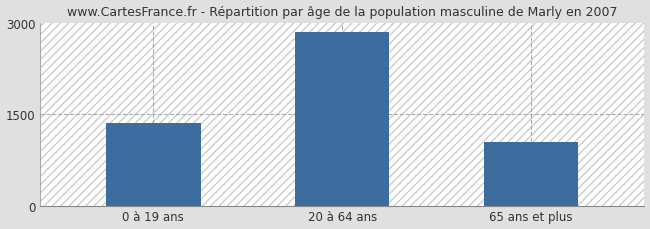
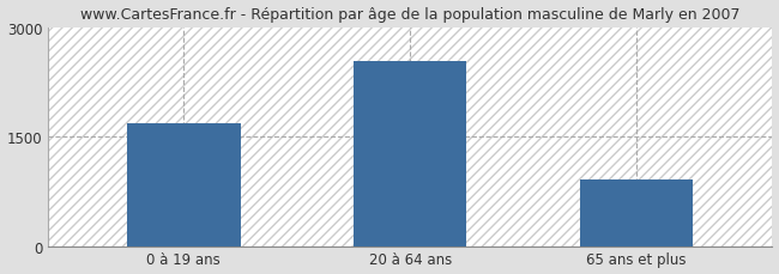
0 à 19 ans: 1350 -> 1680
20 à 64 ans: 2850 -> 2540
65 ans et plus: 1050 -> 920
